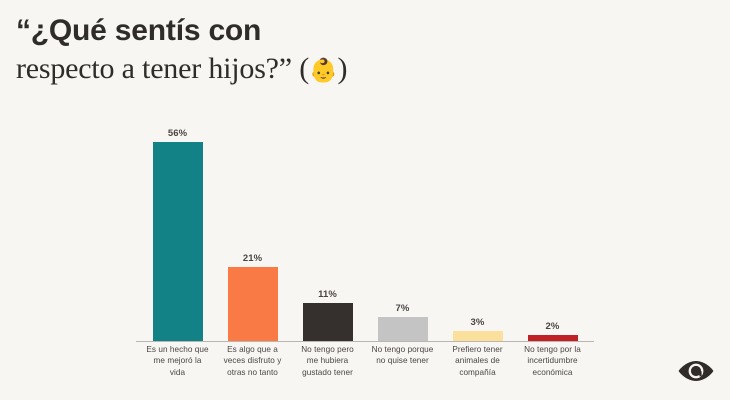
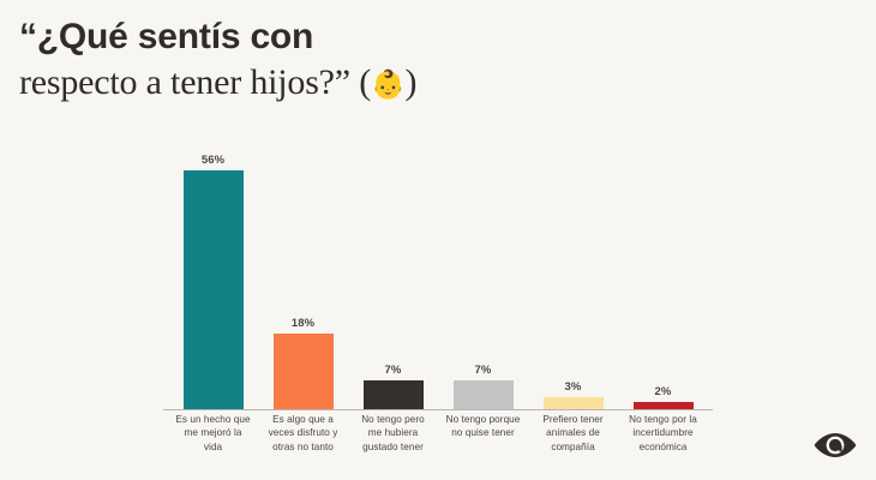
Es algo que a veces disfruto y otras no tanto: 21% -> 18%
No tengo pero me hubiera gustado tener: 11% -> 7%
